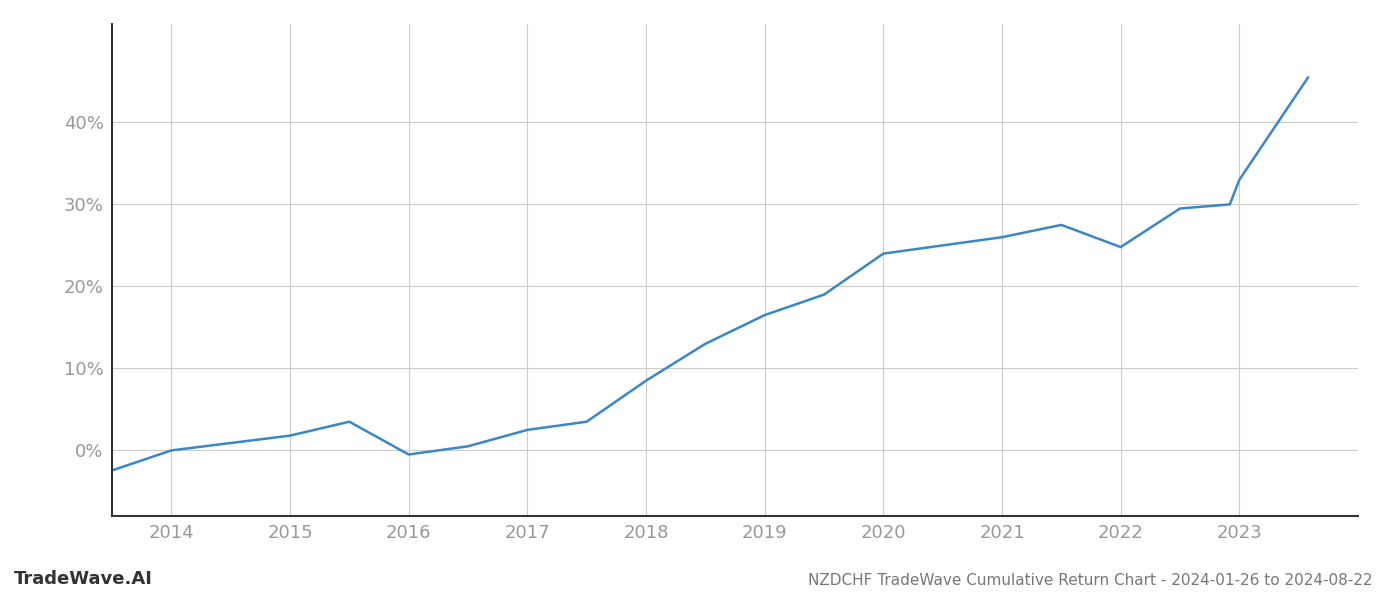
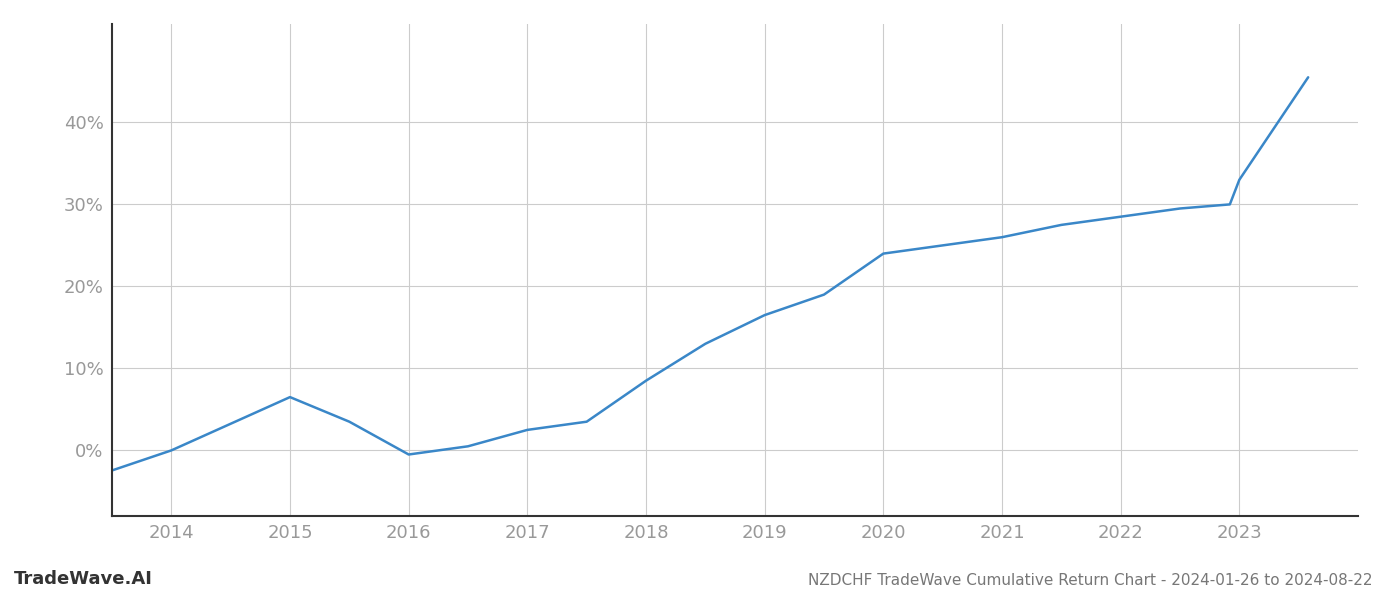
2015: 1.8% -> 6.5%
2022: 24.8% -> 28.5%
